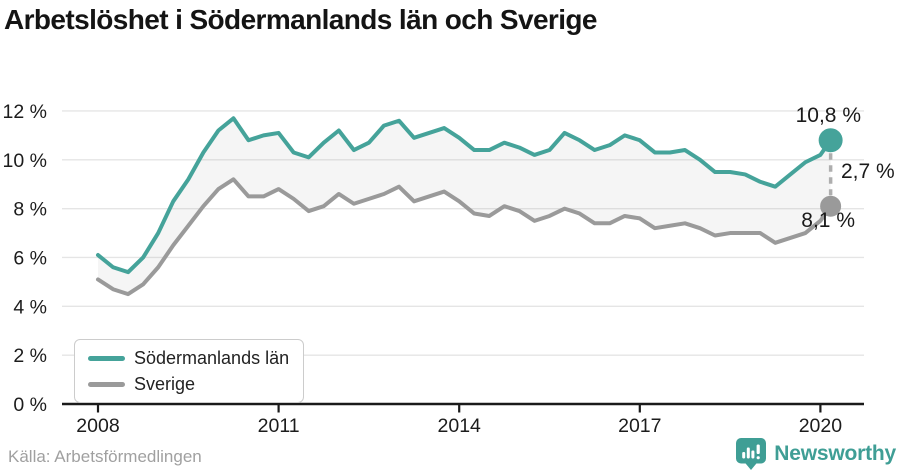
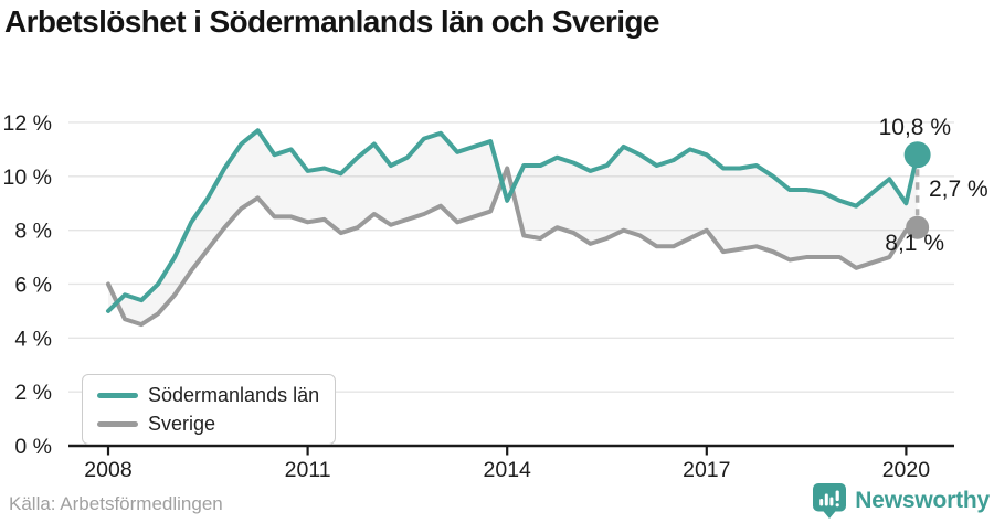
Södermanlands län/2008: 6.1% -> 5.0%
Sverige/2008: 5.1% -> 6.0%
Södermanlands län/2011: 11.1% -> 10.2%
Sverige/2011: 8.8% -> 8.3%
Södermanlands län/2014: 10.9% -> 9.1%
Sverige/2014: 8.3% -> 10.3%
Sverige/2017: 7.6% -> 8.0%
Södermanlands län/2020: 10.2% -> 9.0%
Sverige/2020: 7.5% -> 8.0%
